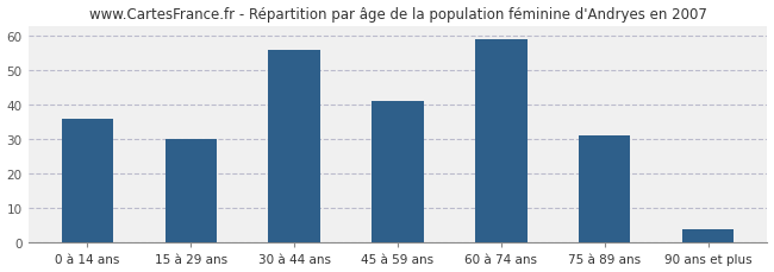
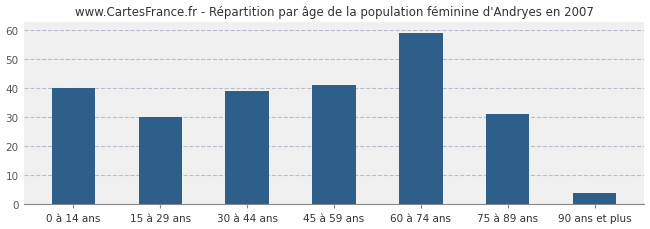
0 à 14 ans: 36 -> 40
30 à 44 ans: 56 -> 39
